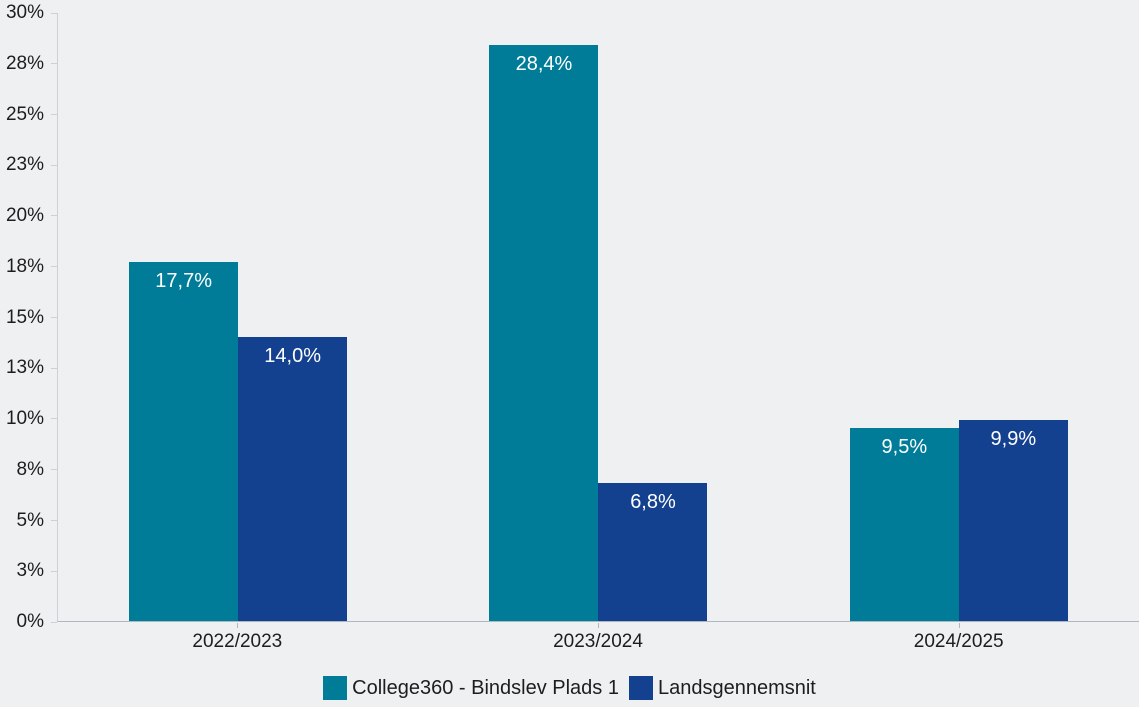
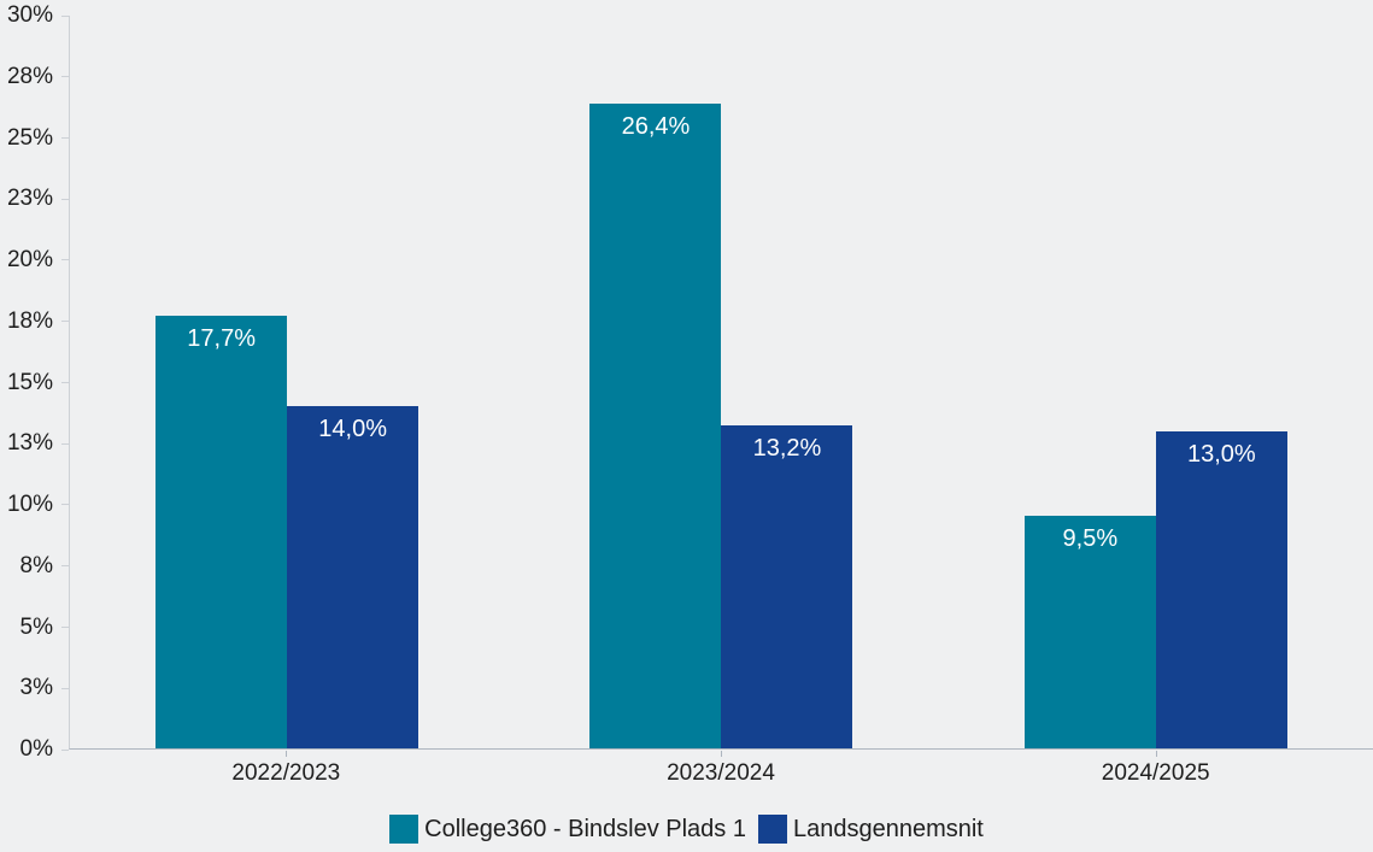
College360 - Bindslev Plads 1/2023/2024: 28,4% -> 26,4%
Landsgennemsnit/2023/2024: 6,8% -> 13,2%
Landsgennemsnit/2024/2025: 9,9% -> 13,0%
